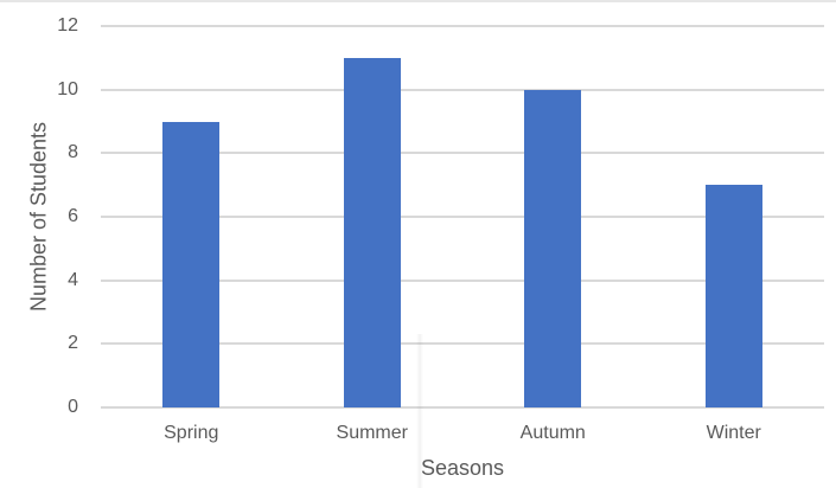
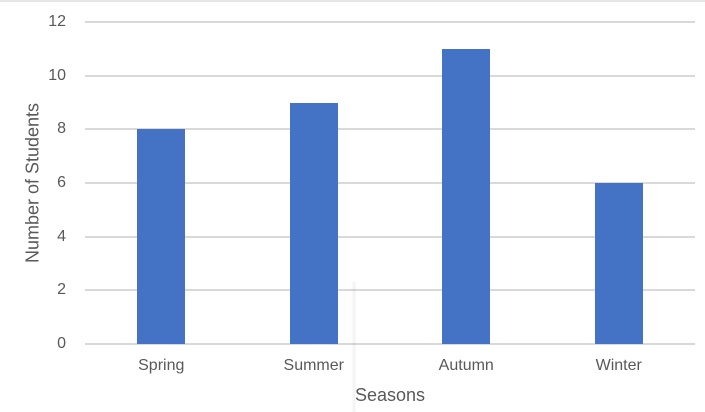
Spring: 9 -> 8
Summer: 11 -> 9
Autumn: 10 -> 11
Winter: 7 -> 6
